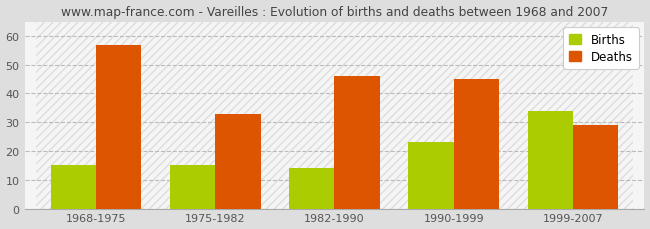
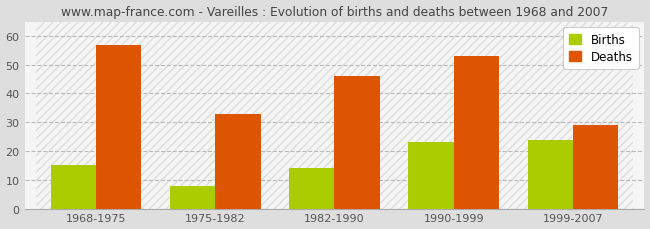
Births/1975-1982: 15 -> 8
Deaths/1990-1999: 45 -> 53
Births/1999-2007: 34 -> 24
